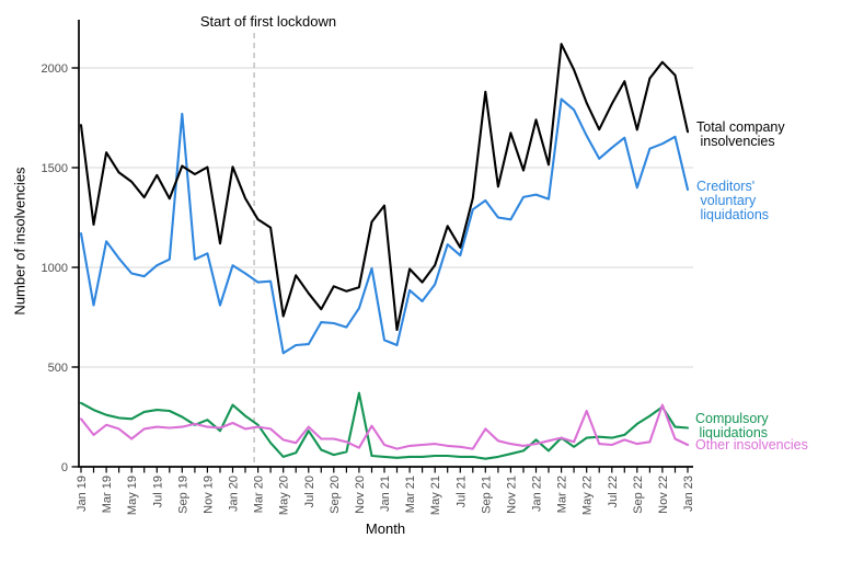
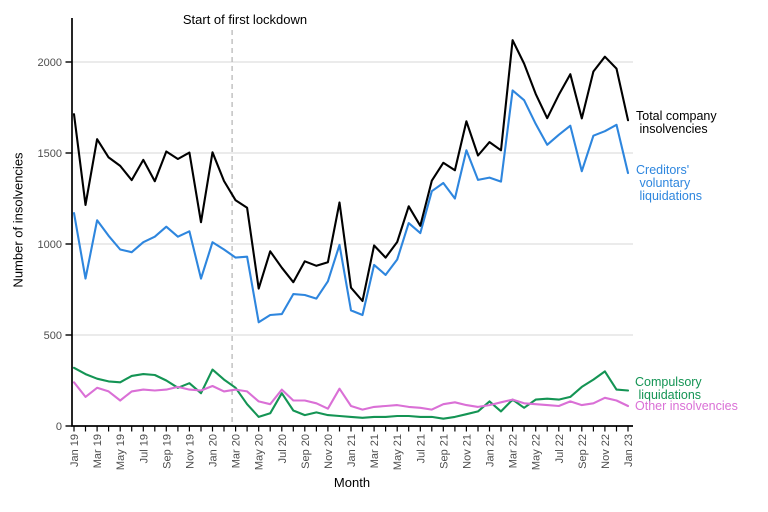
Creditors' voluntary liquidations/Sep 19: 1770 -> 1100
Compulsory liquidations/Nov 20: 370 -> 60
Total company insolvencies/Jan 21: 1310 -> 760
Total company insolvencies/Sep 21: 1880 -> 1450
Other insolvencies/Sep 21: 190 -> 120
Creditors' voluntary liquidations/Nov 21: 1240 -> 1520
Total company insolvencies/Jan 22: 1740 -> 1560
Other insolvencies/May 22: 280 -> 120
Other insolvencies/Nov 22: 310 -> 160
